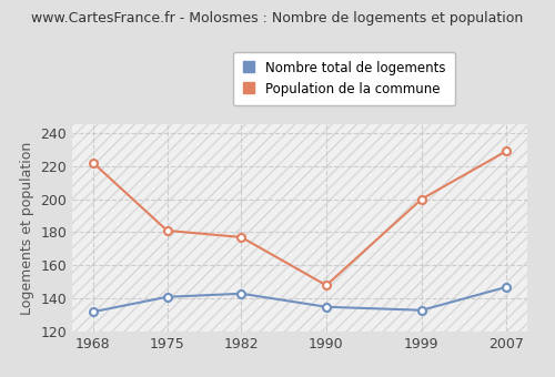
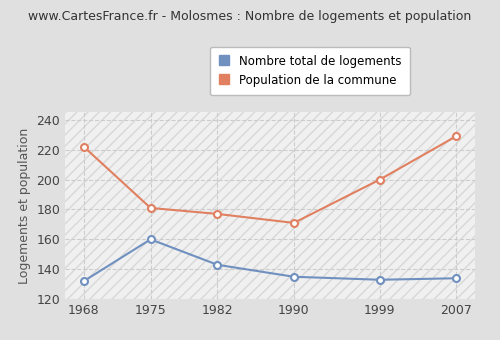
Nombre total de logements/1975: 141 -> 160
Population de la commune/1990: 148 -> 171
Nombre total de logements/2007: 147 -> 134
